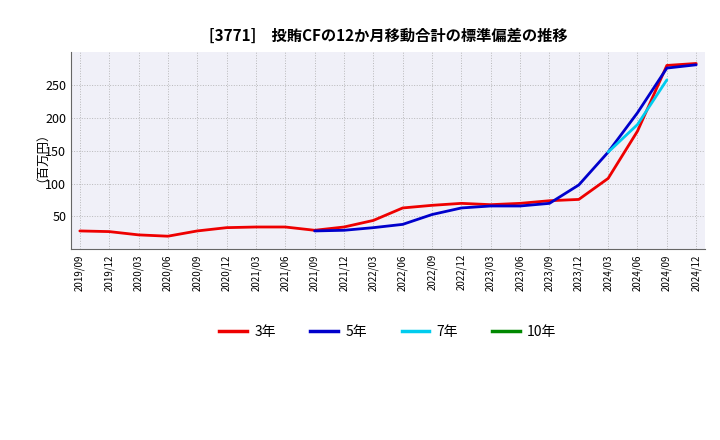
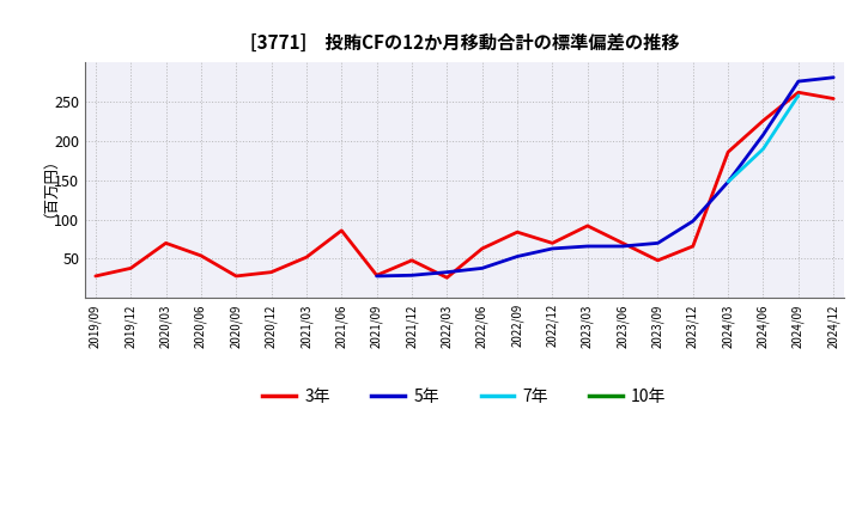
3年/2019/12: 27 -> 38
3年/2020/03: 22 -> 70
3年/2020/06: 20 -> 54
3年/2021/03: 34 -> 52
3年/2021/06: 34 -> 86
3年/2021/12: 34 -> 48
3年/2022/03: 44 -> 26
3年/2022/09: 67 -> 84
3年/2023/03: 68 -> 92
3年/2023/09: 74 -> 48
3年/2023/12: 76 -> 66
3年/2024/03: 108 -> 186
3年/2024/06: 180 -> 226
3年/2024/09: 280 -> 262
3年/2024/12: 283 -> 254
